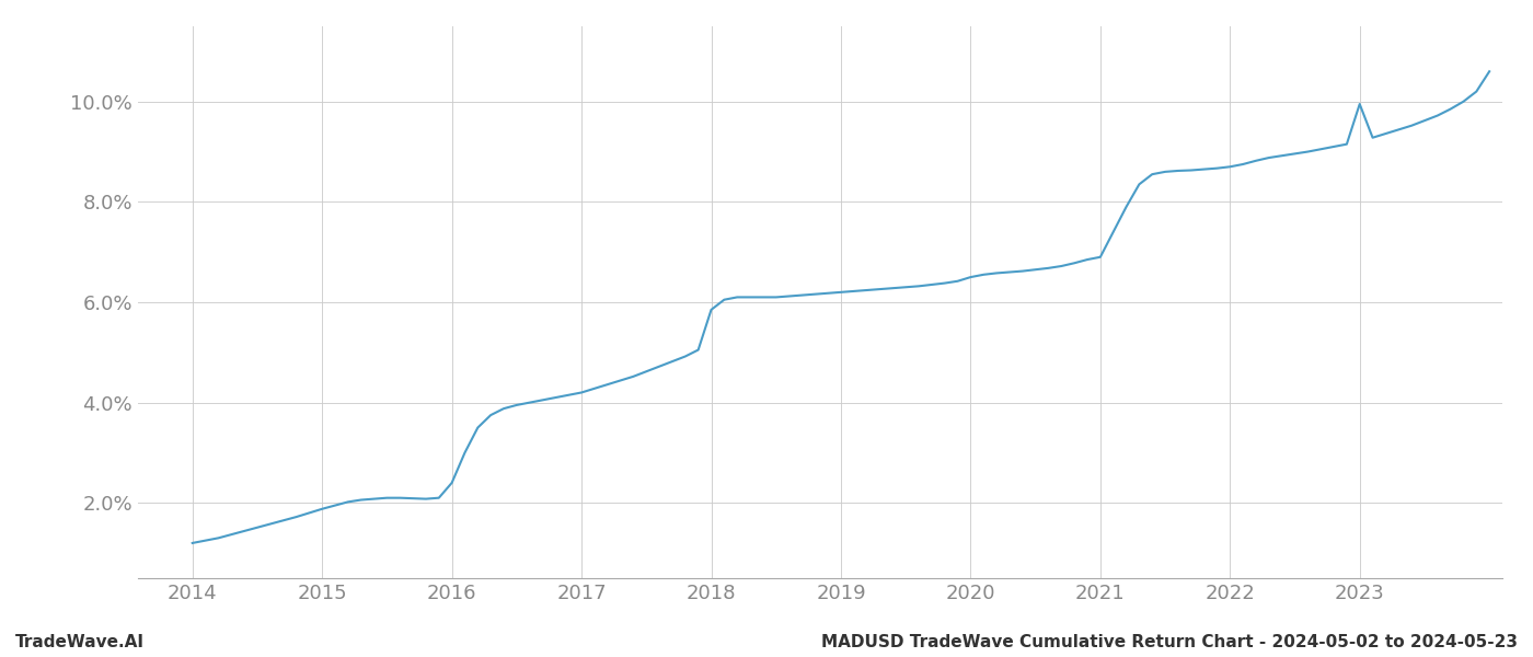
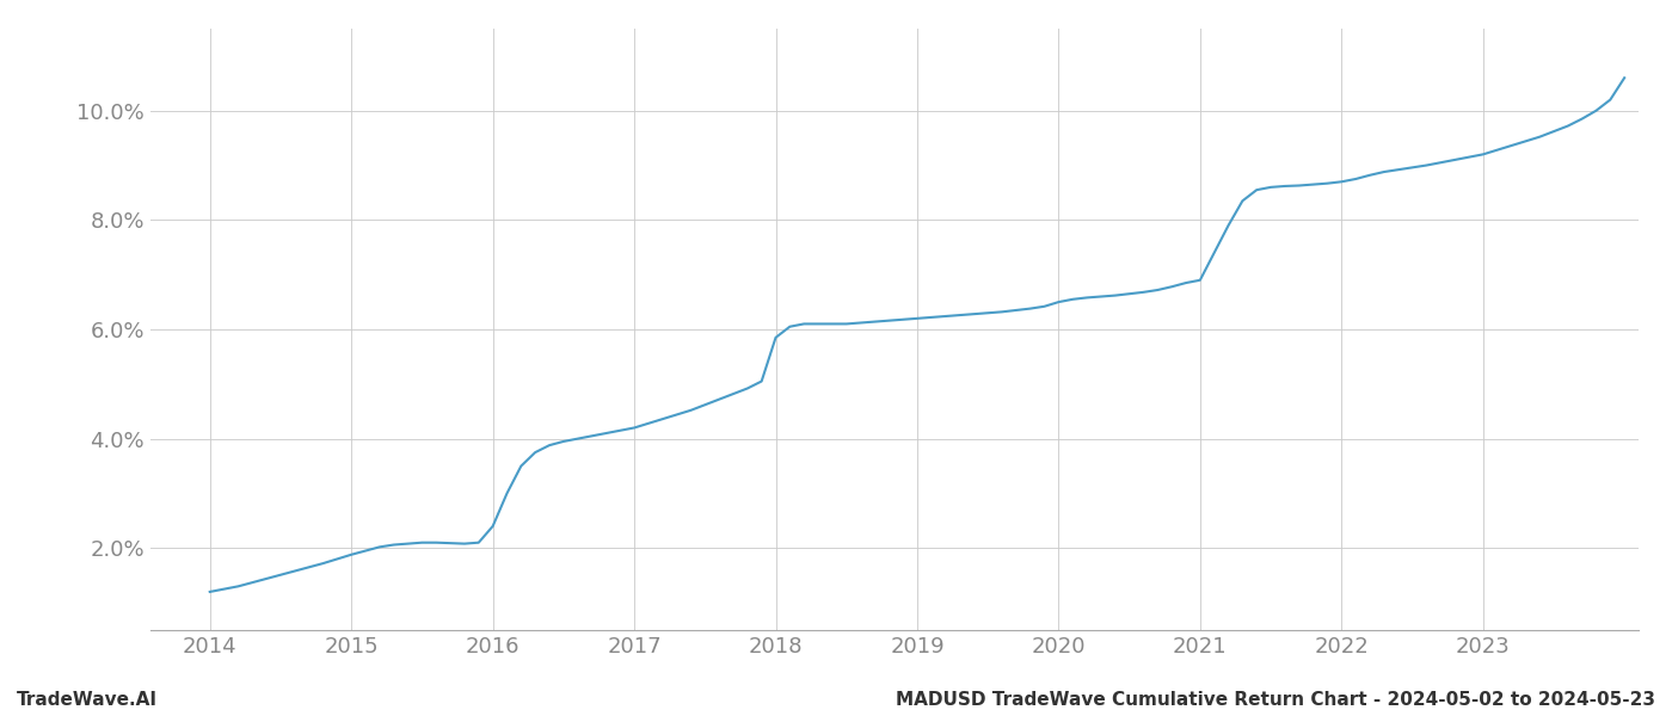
2023: 9.95% -> 9.20%
